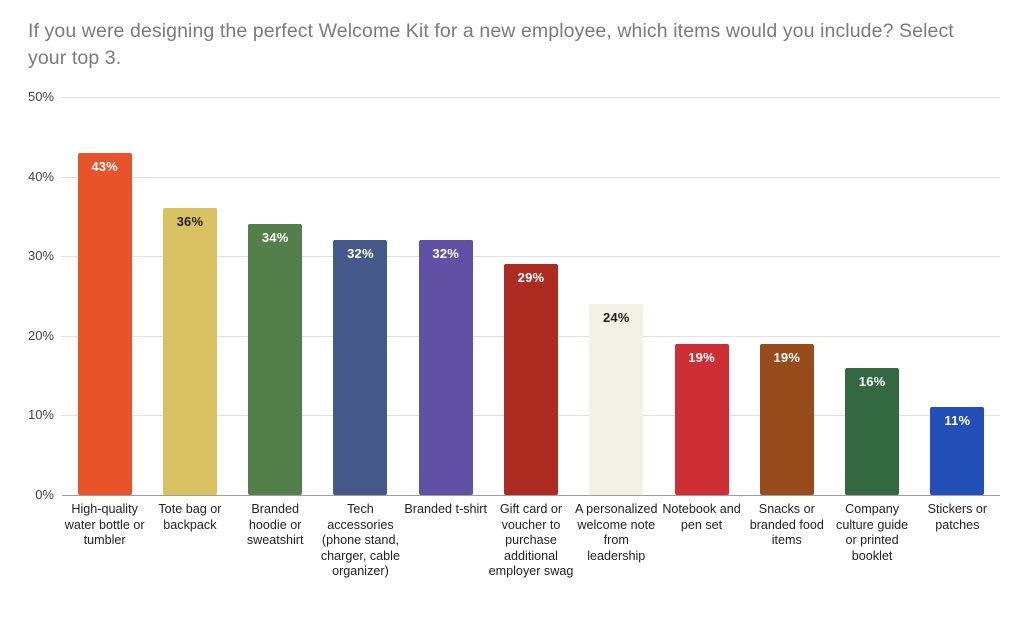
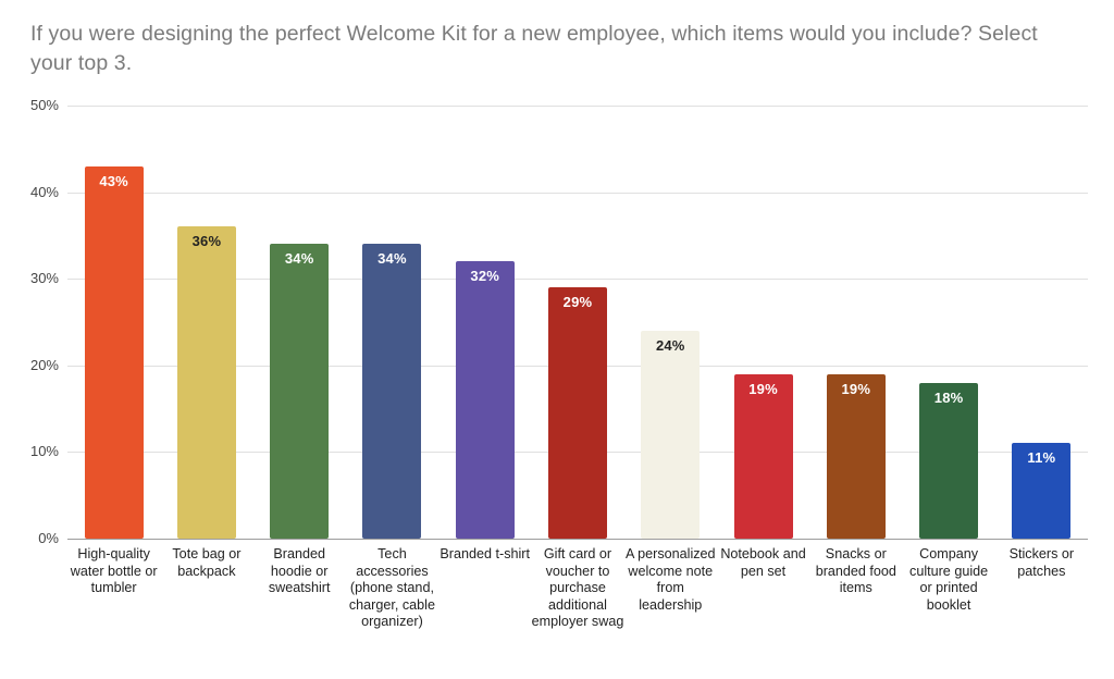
Tech accessories (phone stand, charger, cable organizer): 32% -> 34%
Company culture guide or printed booklet: 16% -> 18%
